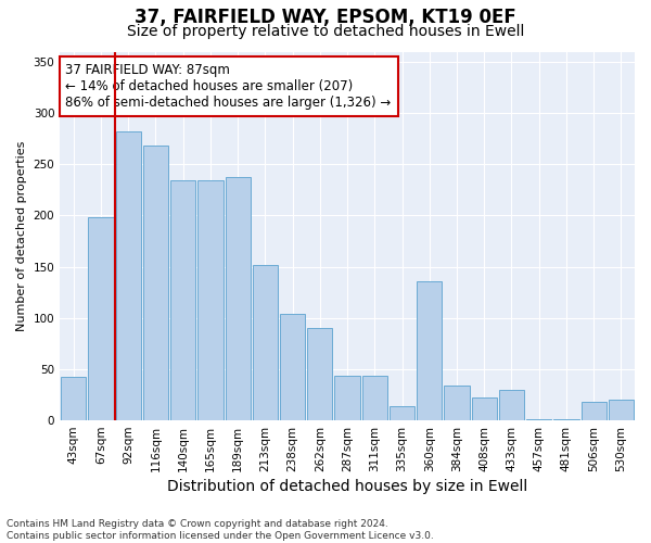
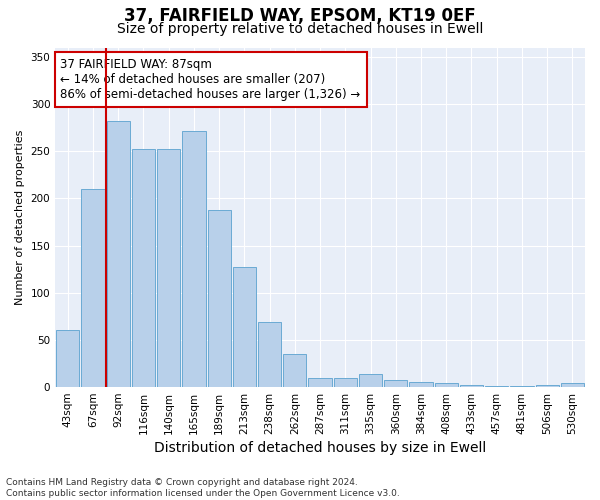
43sqm: 42 -> 60
67sqm: 198 -> 210
116sqm: 268 -> 252
140sqm: 234 -> 252
165sqm: 234 -> 271
189sqm: 238 -> 188
213sqm: 152 -> 127
238sqm: 104 -> 69
262sqm: 90 -> 35
287sqm: 44 -> 10
311sqm: 44 -> 10
360sqm: 136 -> 8
384sqm: 34 -> 5
408sqm: 22 -> 4
433sqm: 30 -> 2
506sqm: 18 -> 2
530sqm: 20 -> 4
